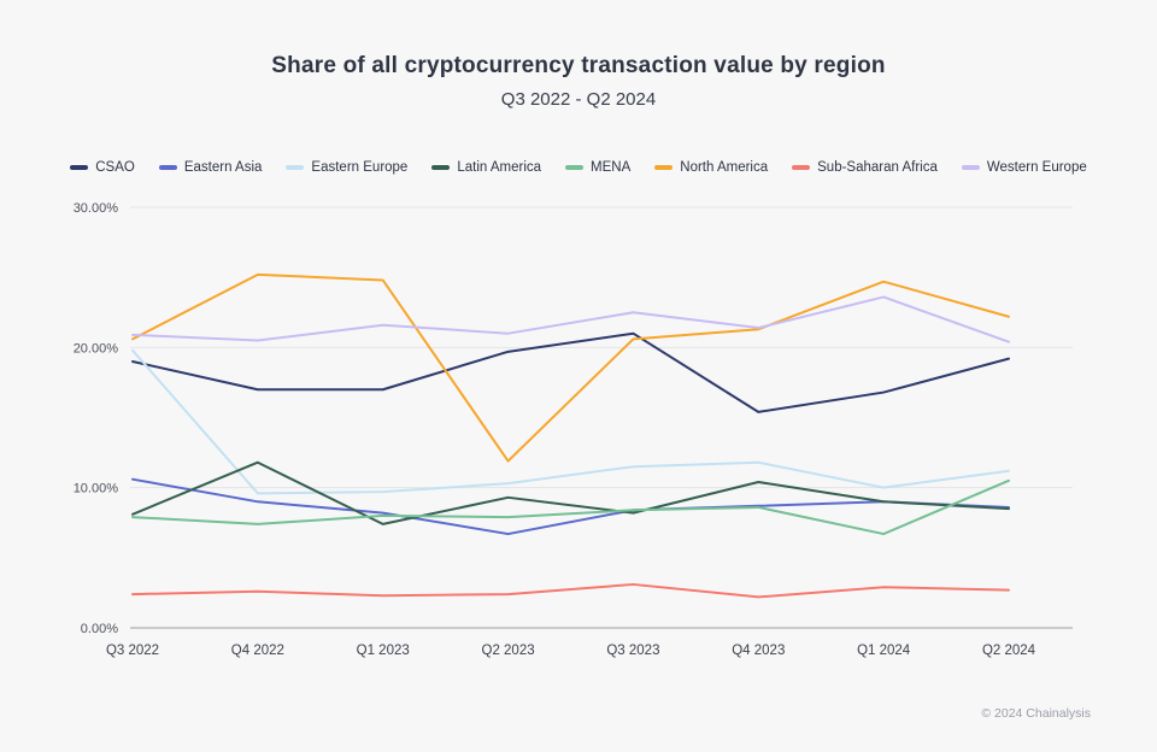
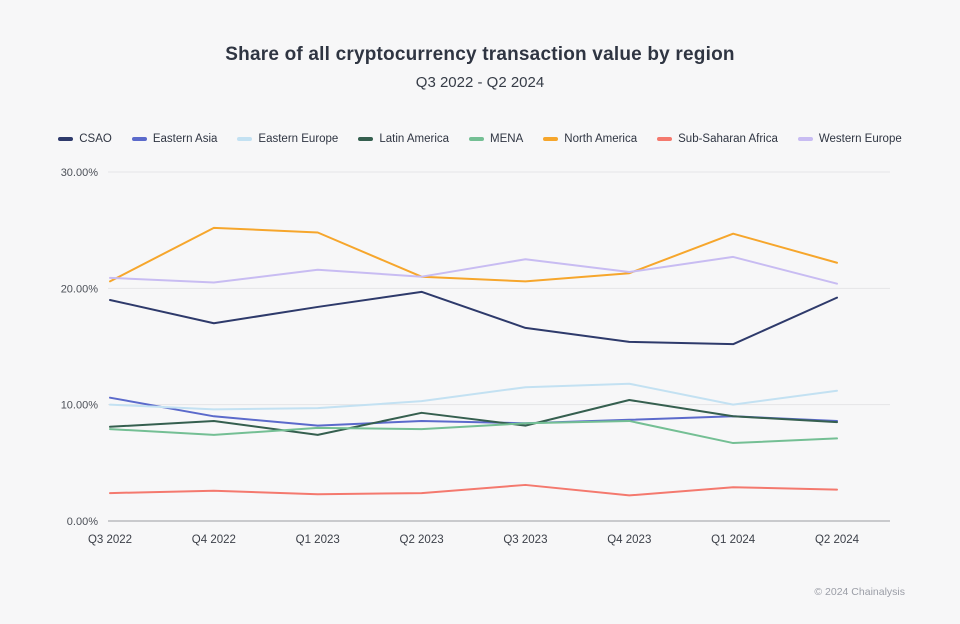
Eastern Europe/Q3 2022: 19.8% -> 10.0%
Latin America/Q4 2022: 11.8% -> 8.6%
CSAO/Q1 2023: 17.0% -> 18.4%
Eastern Asia/Q2 2023: 6.7% -> 8.6%
North America/Q2 2023: 11.9% -> 21.0%
CSAO/Q3 2023: 21.0% -> 16.6%
CSAO/Q1 2024: 16.8% -> 15.2%
Western Europe/Q1 2024: 23.6% -> 22.7%
MENA/Q2 2024: 10.5% -> 7.1%
